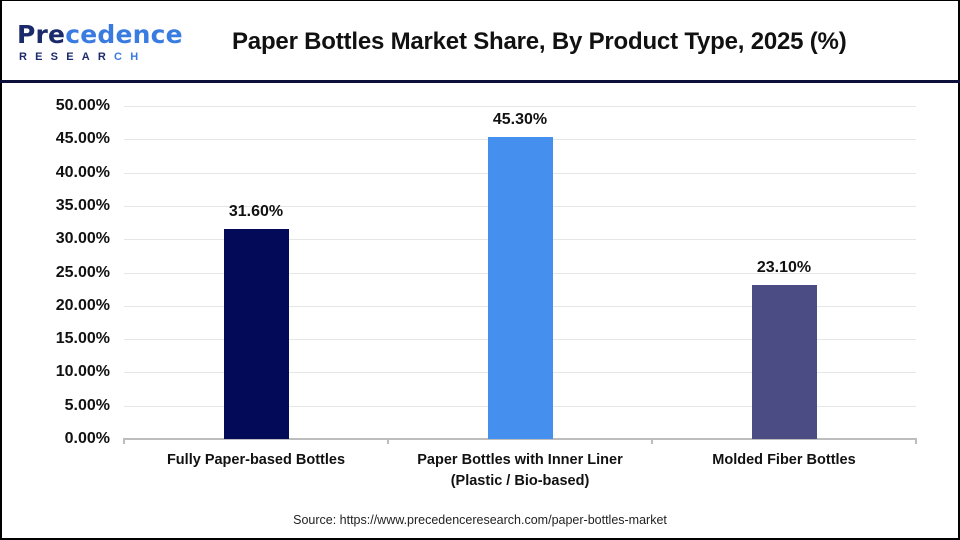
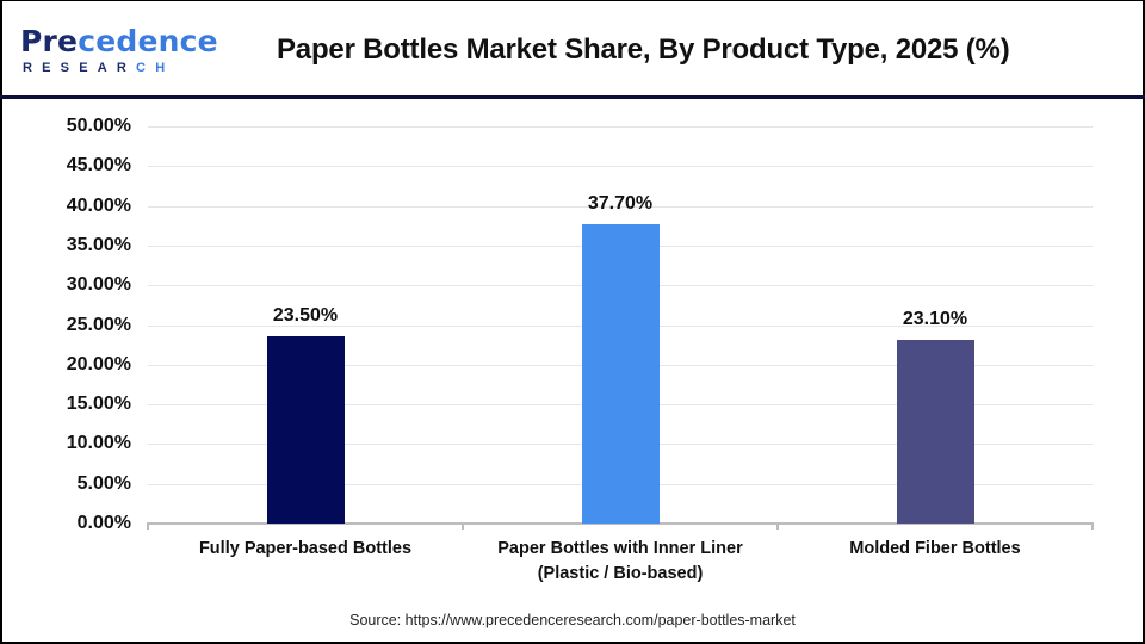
Fully Paper-based Bottles: 31.60% -> 23.50%
Paper Bottles with Inner Liner (Plastic / Bio-based): 45.30% -> 37.70%
